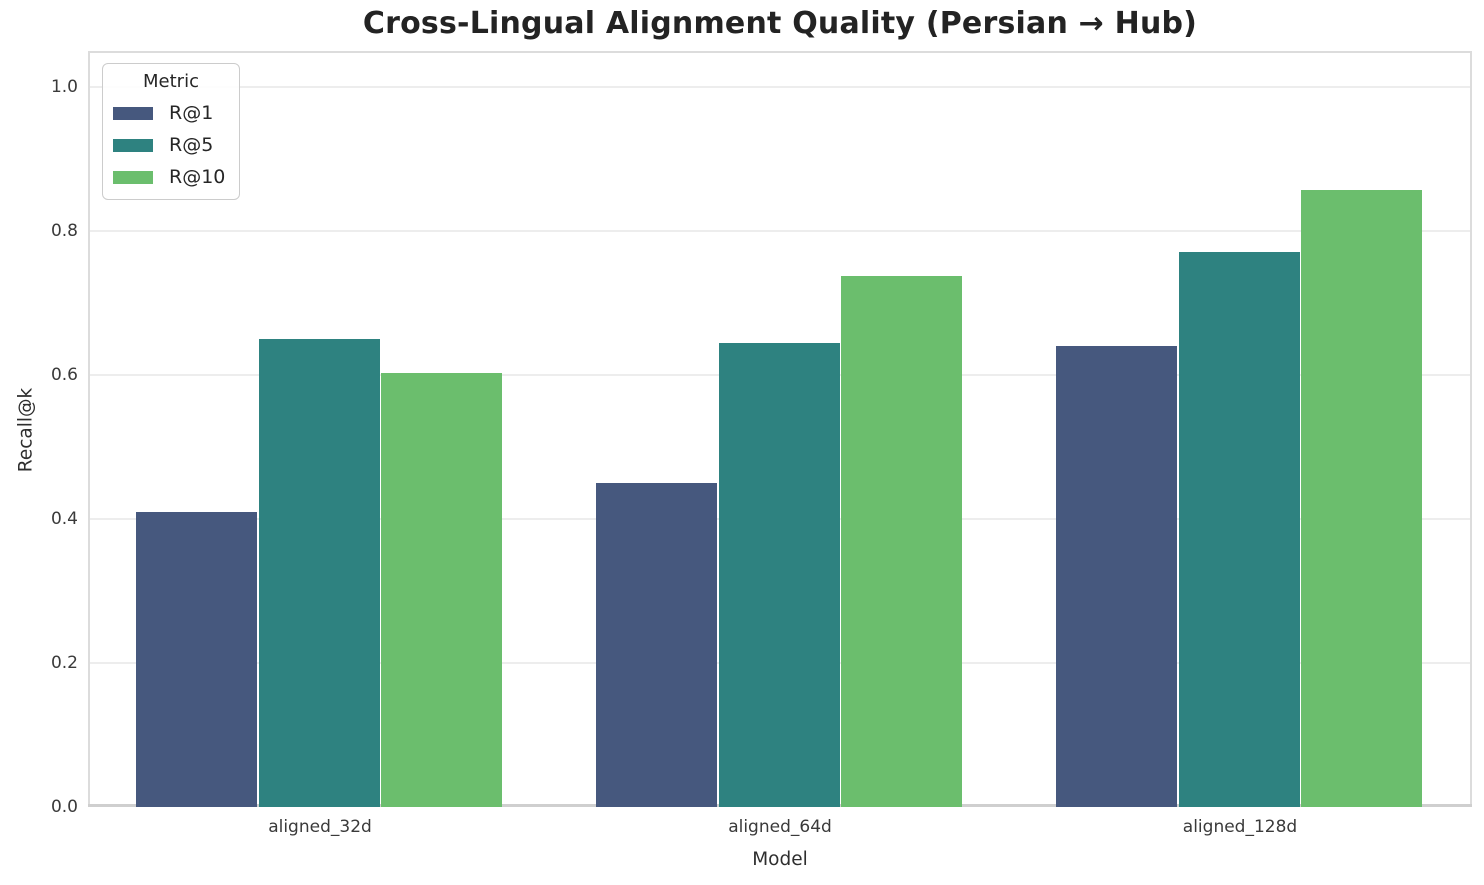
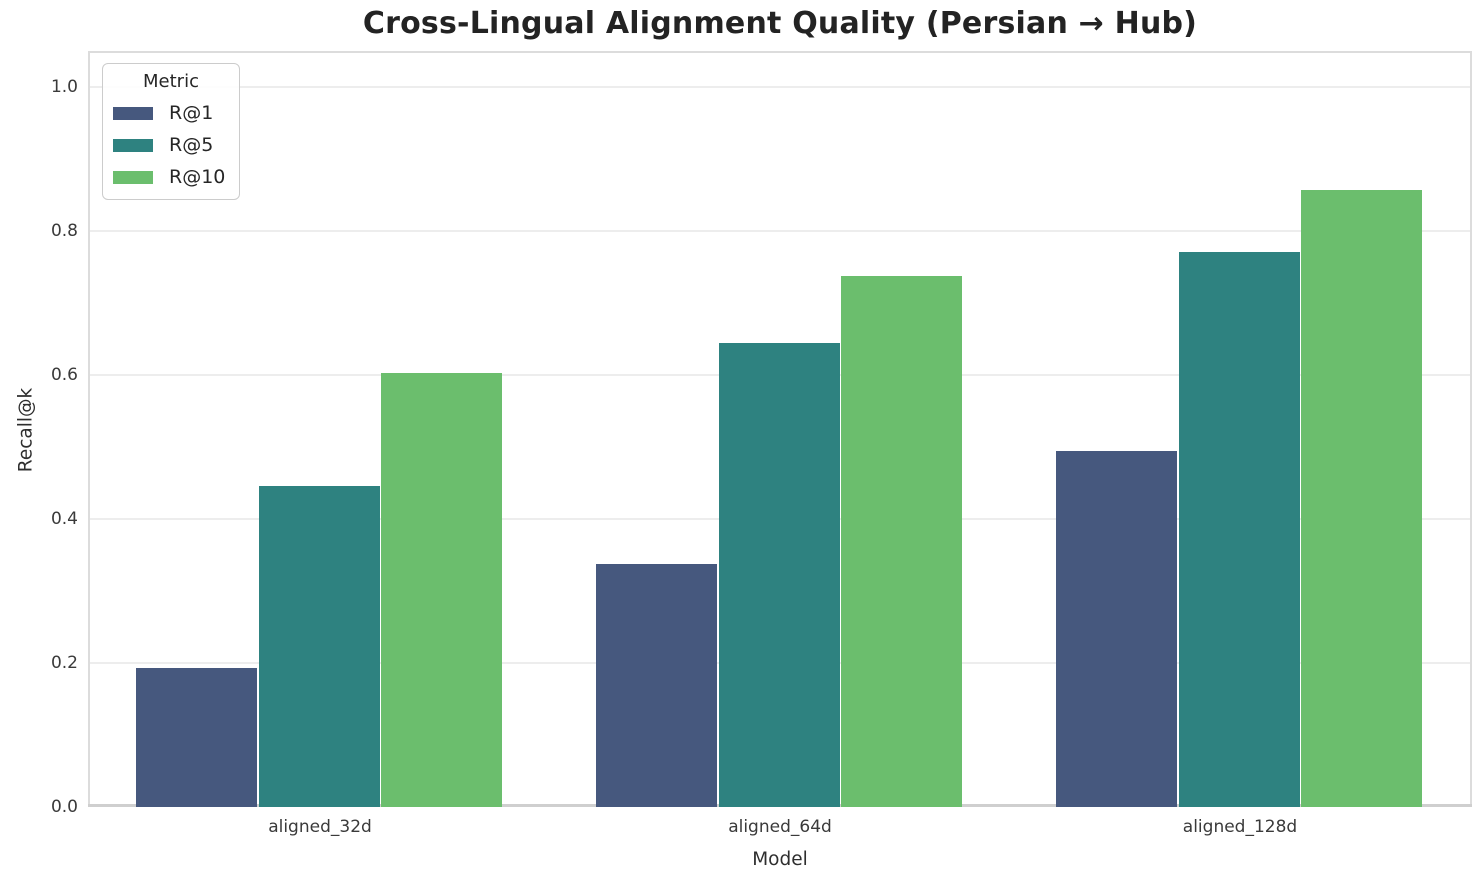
R@1/aligned_32d: 0.41 -> 0.19
R@5/aligned_32d: 0.65 -> 0.45
R@1/aligned_64d: 0.45 -> 0.34
R@1/aligned_128d: 0.64 -> 0.49
